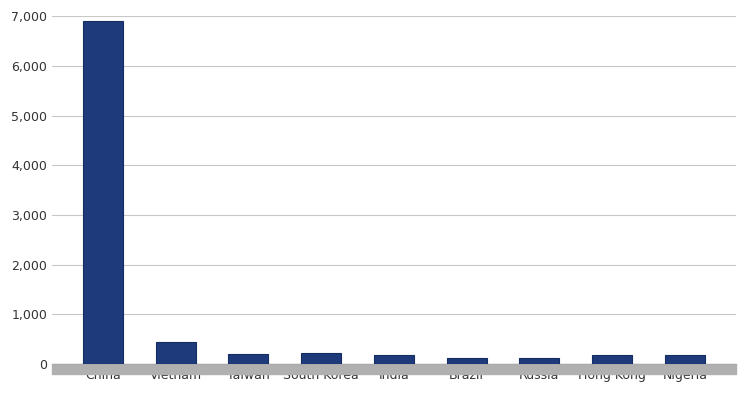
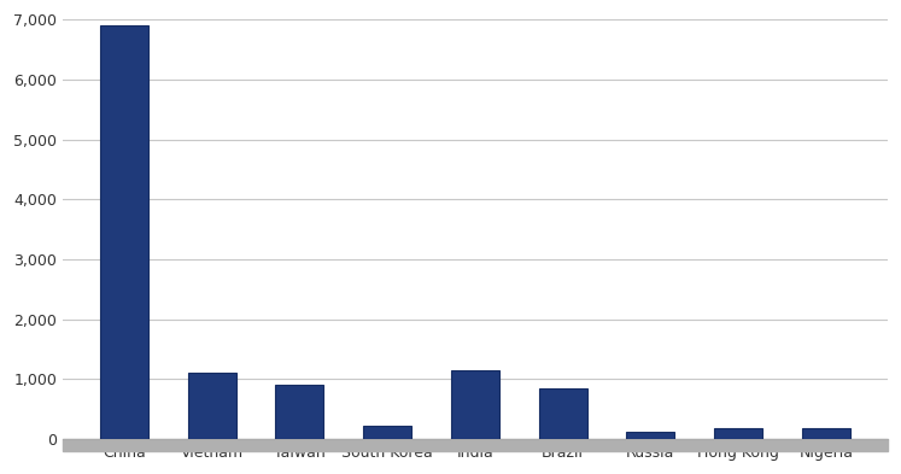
Vietnam: 450 -> 1,100
Taiwan: 200 -> 900
India: 190 -> 1,150
Brazil: 130 -> 850
